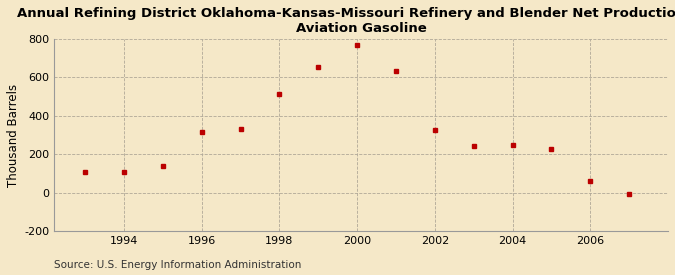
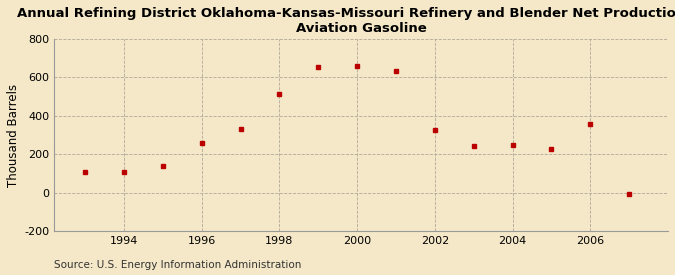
1996: 320 -> 260
2000: 770 -> 660
2006: 60 -> 360
